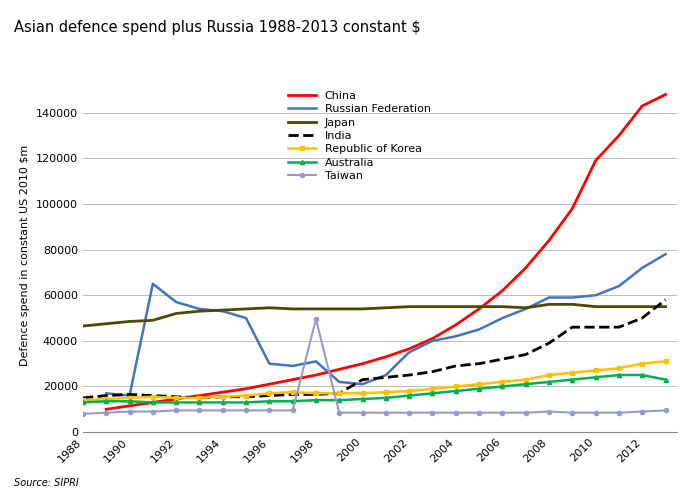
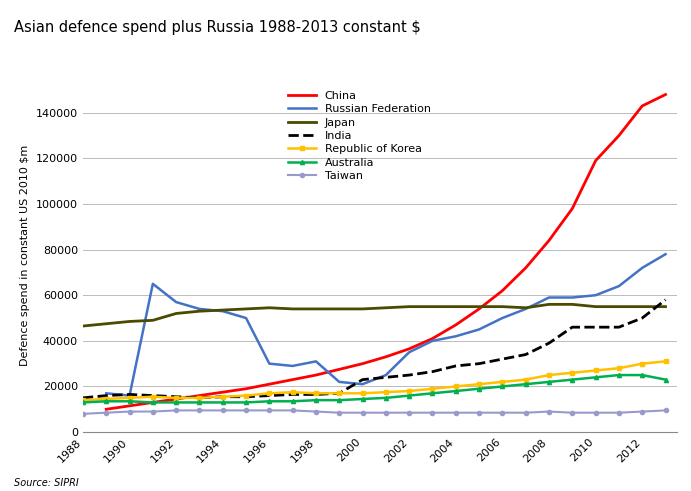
Taiwan/1998: 49500 -> 9000
